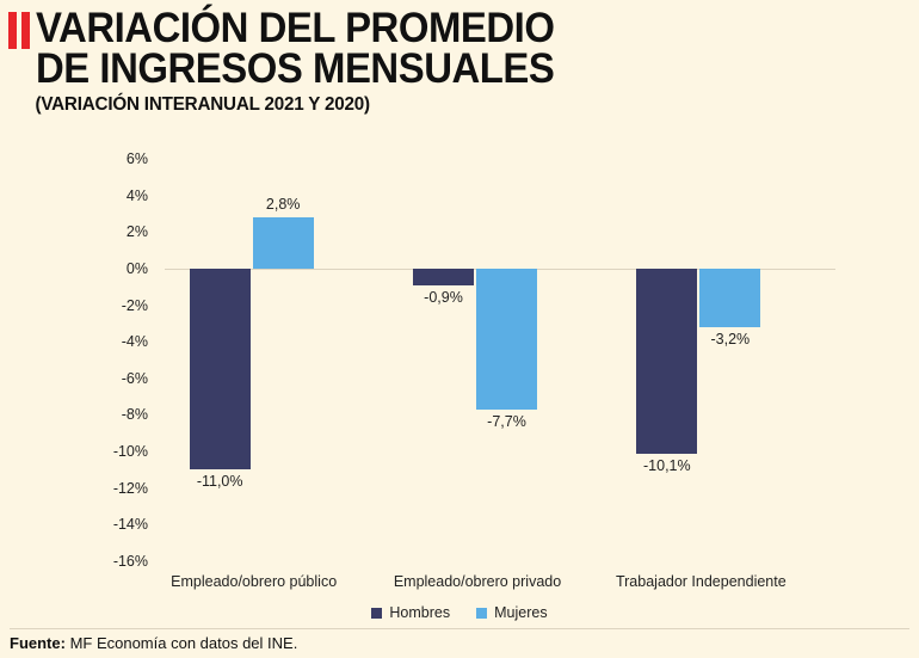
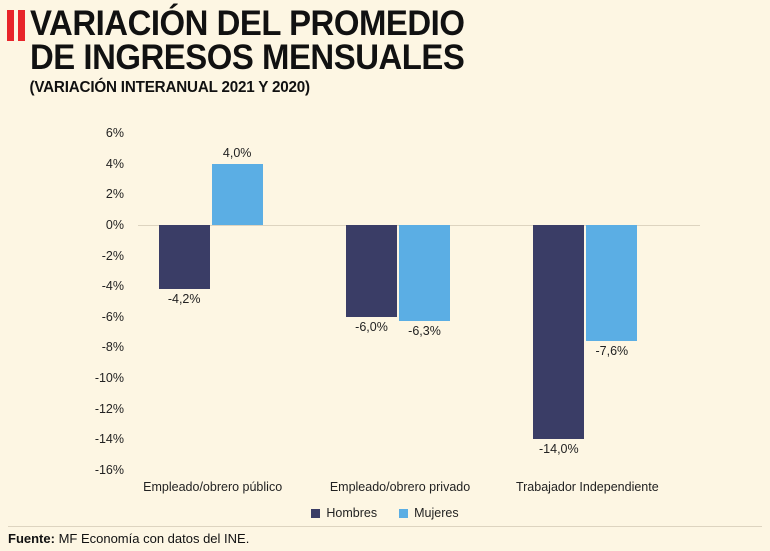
Hombres/Empleado/obrero público: -11,0% -> -4,2%
Mujeres/Empleado/obrero público: 2,8% -> 4,0%
Hombres/Empleado/obrero privado: -0,9% -> -6,0%
Mujeres/Empleado/obrero privado: -7,7% -> -6,3%
Hombres/Trabajador Independiente: -10,1% -> -14,0%
Mujeres/Trabajador Independiente: -3,2% -> -7,6%
